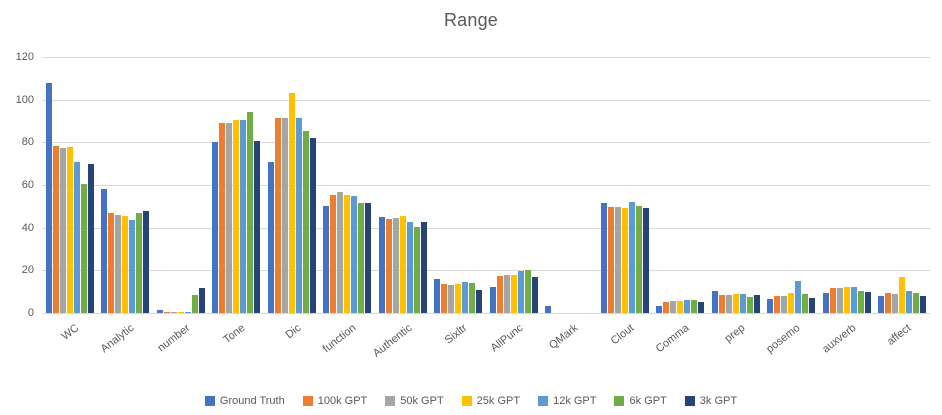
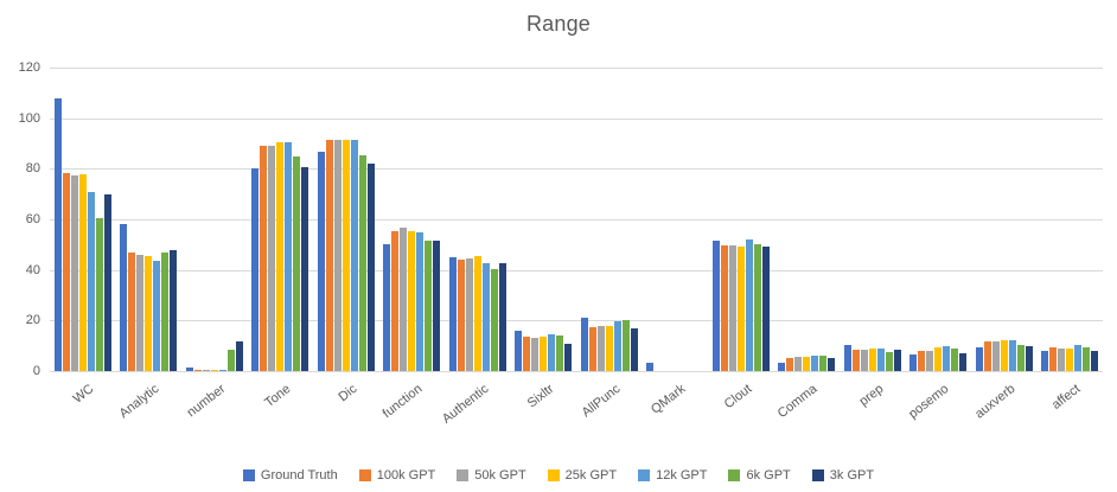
6k GPT/Tone: 94 -> 85
Ground Truth/Dic: 71 -> 86
25k GPT/Dic: 103 -> 92
Ground Truth/AllPunc: 12 -> 21
12k GPT/posemo: 15 -> 10
25k GPT/affect: 17 -> 9
